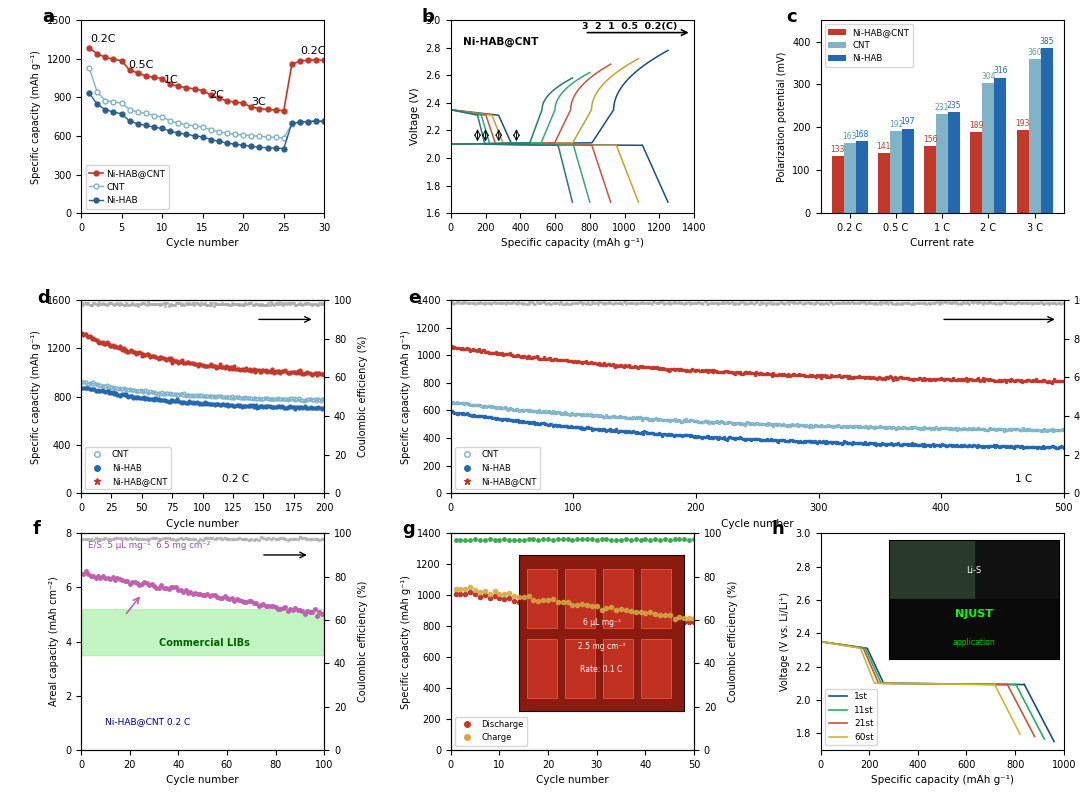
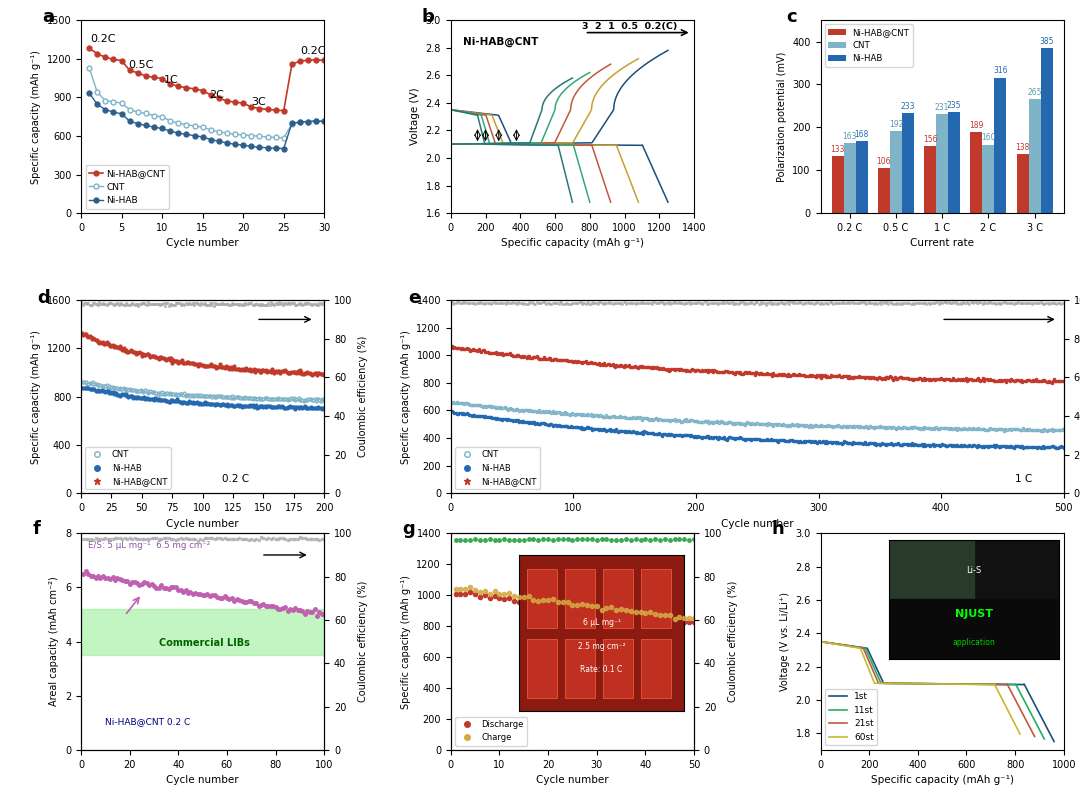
Ni-HAB@CNT/0.5 C: 141 -> 106
Ni-HAB/0.5 C: 197 -> 233
CNT/2 C: 304 -> 160
Ni-HAB@CNT/3 C: 193 -> 138
CNT/3 C: 360 -> 265
